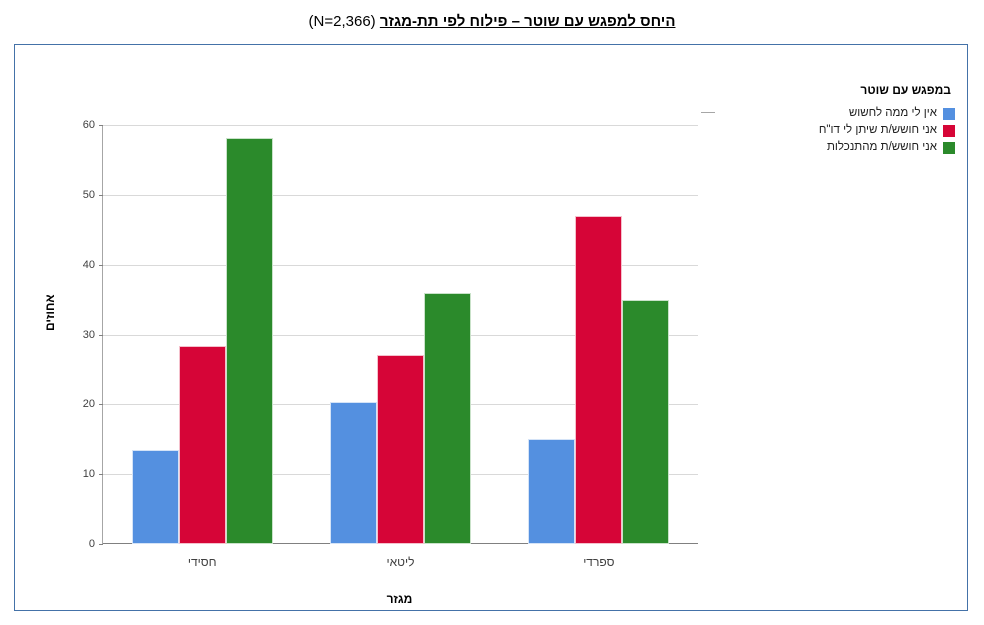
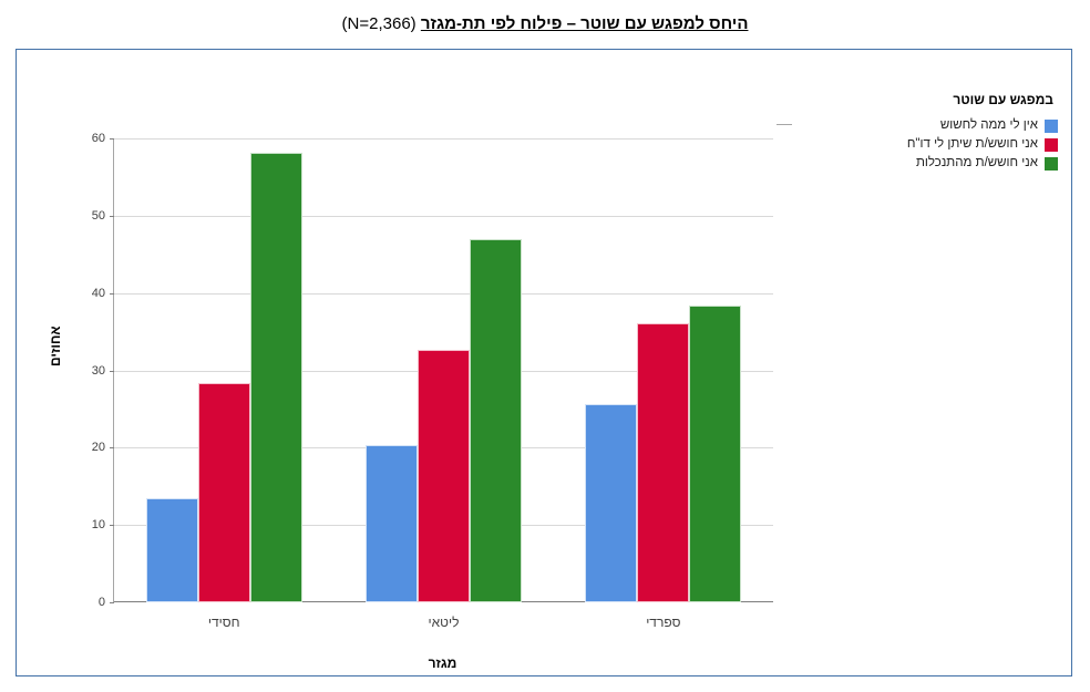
אני חושש/ת שיתן לי דו"ח/ליטאי: 27 -> 33
אני חושש/ת מהתנכלות/ליטאי: 36 -> 47
אין לי ממה לחשוש/ספרדי: 15 -> 26
אני חושש/ת שיתן לי דו"ח/ספרדי: 47 -> 36
אני חושש/ת מהתנכלות/ספרדי: 35 -> 38
